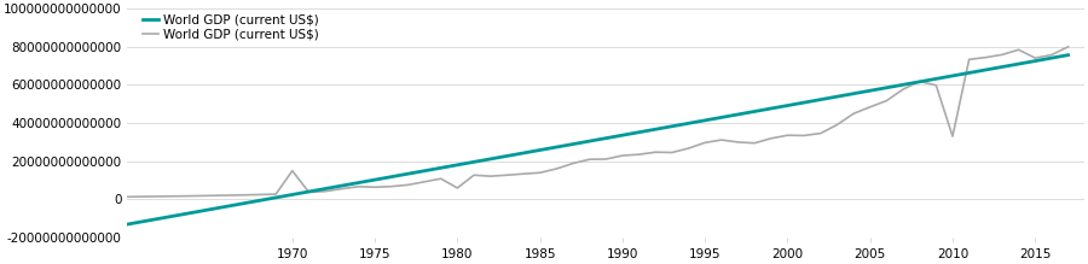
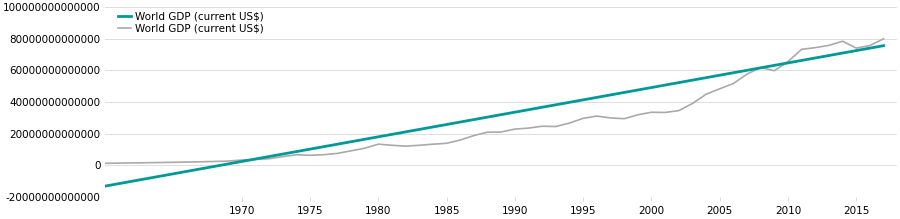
1970: 15000000000000 -> 3000000000000
1980: 6000000000000 -> 13000000000000
2010: 33000000000000 -> 65000000000000
